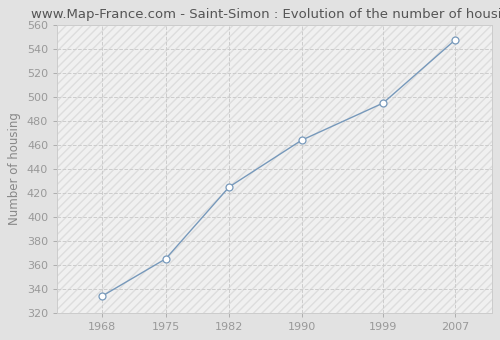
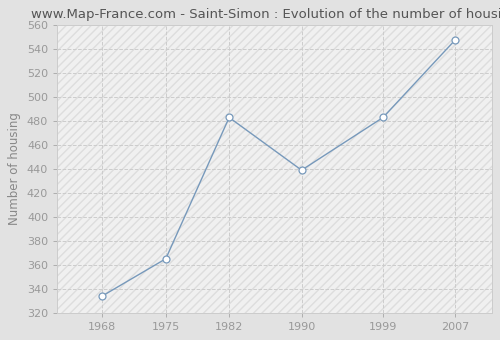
1982: 425 -> 483
1990: 464 -> 439
1999: 495 -> 483
